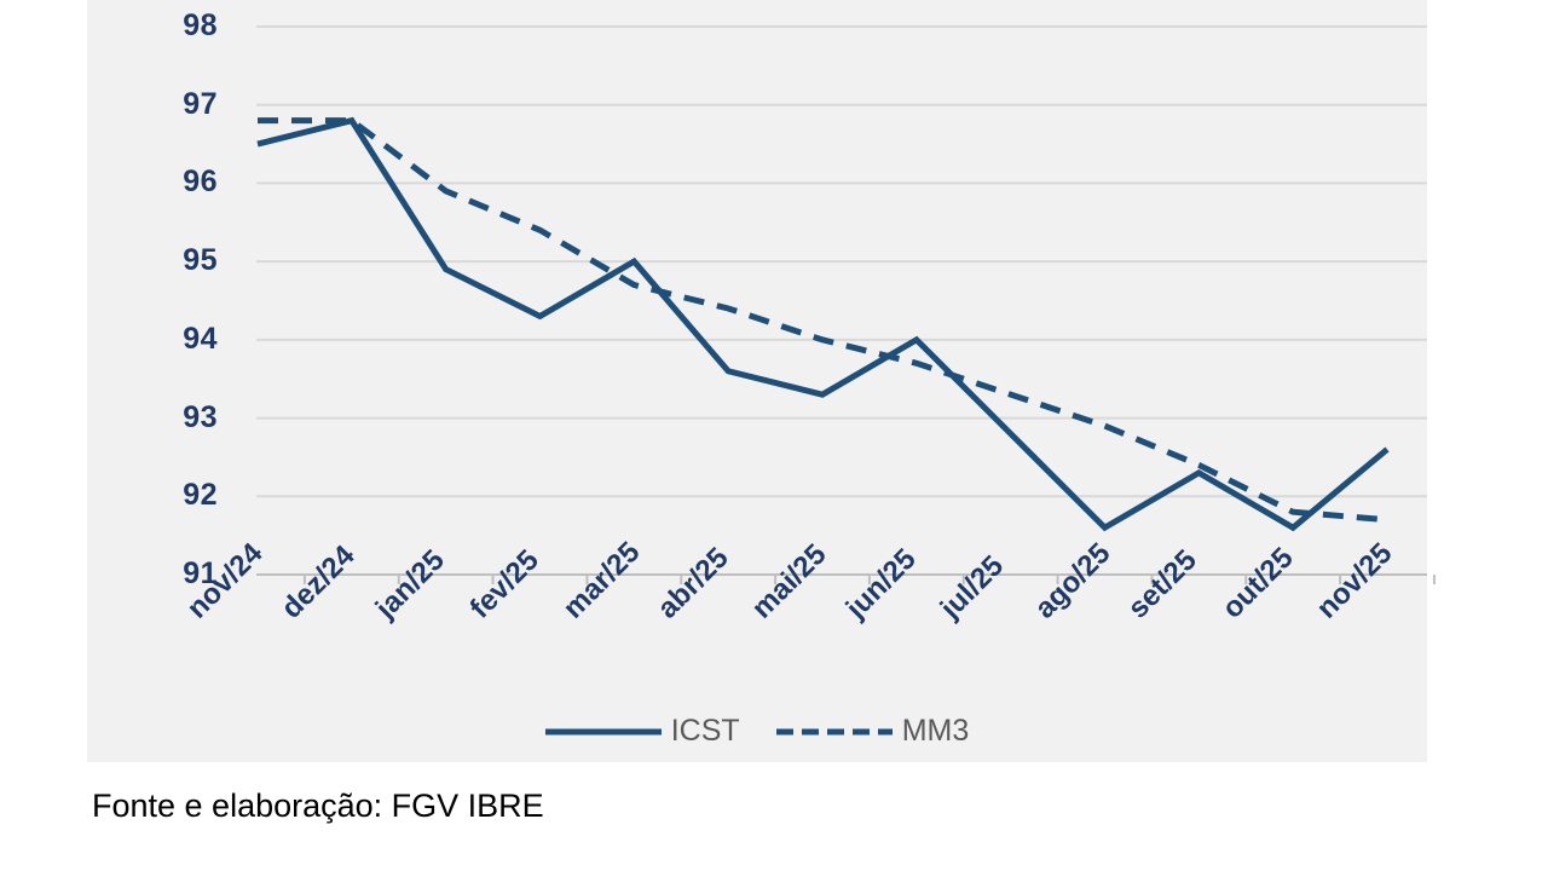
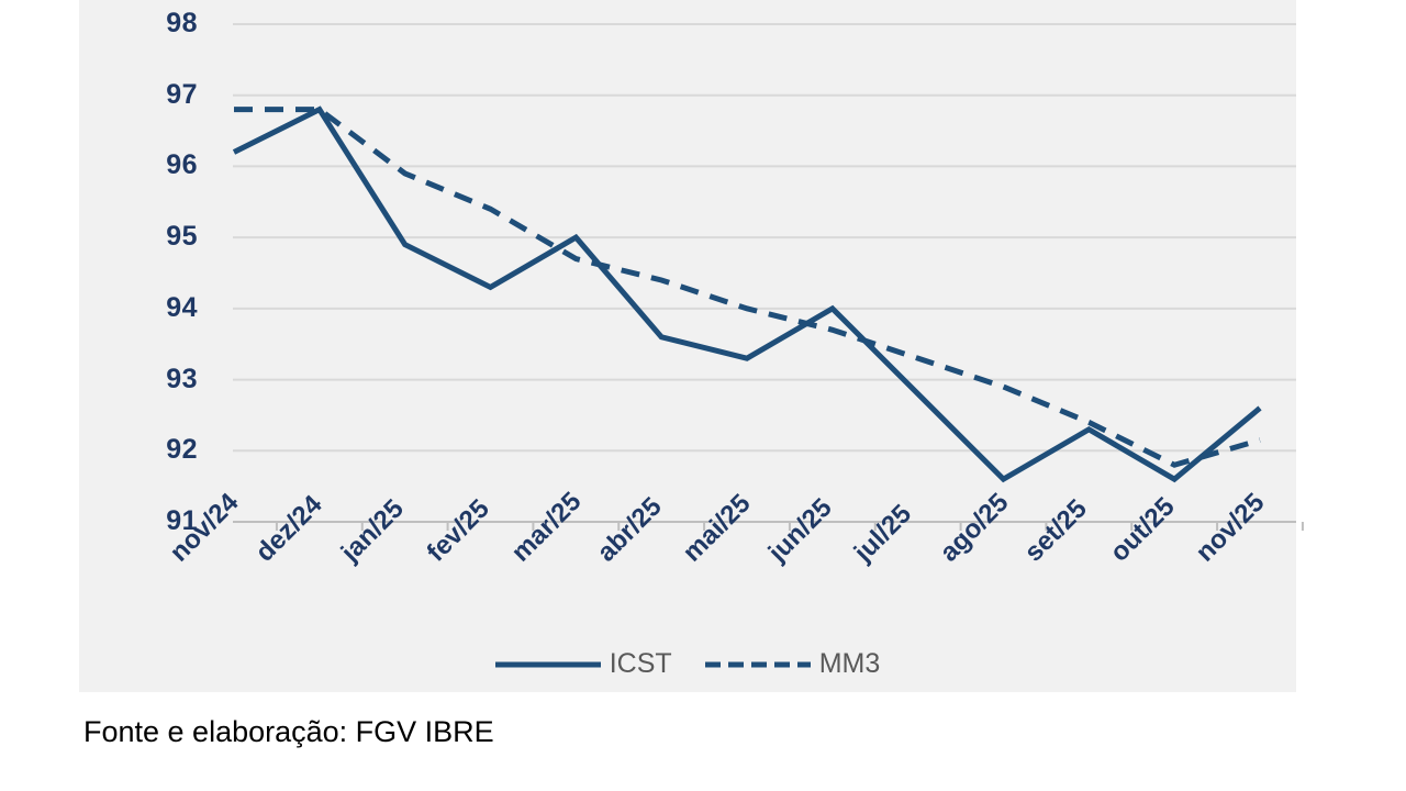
ICST/nov/24: 96.5 -> 96.2
MM3/nov/25: 91.7 -> 92.2
